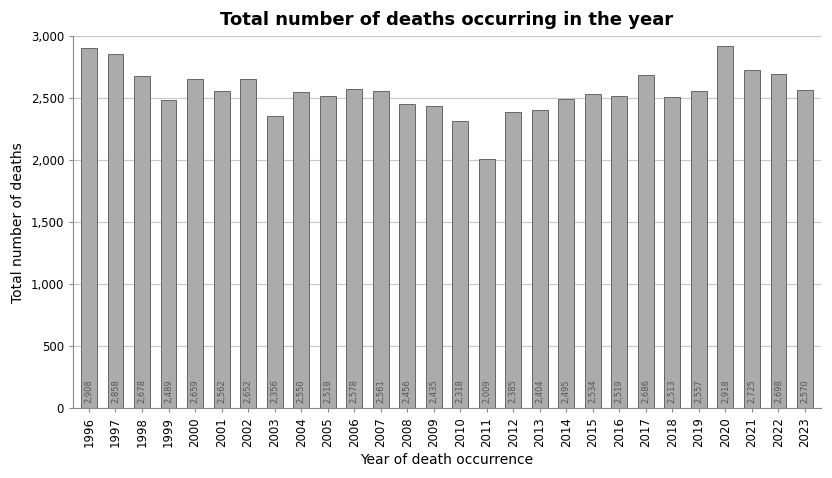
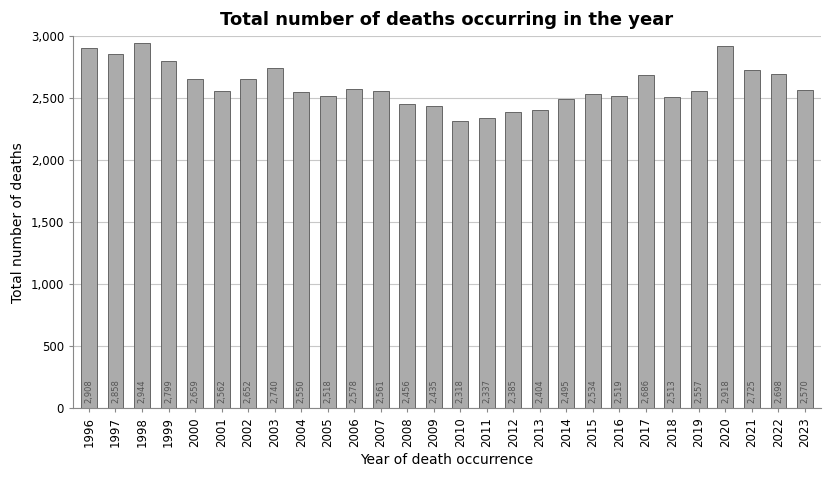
1998: 2,678 -> 2,944
1999: 2,489 -> 2,799
2003: 2,356 -> 2,740
2011: 2,009 -> 2,337
